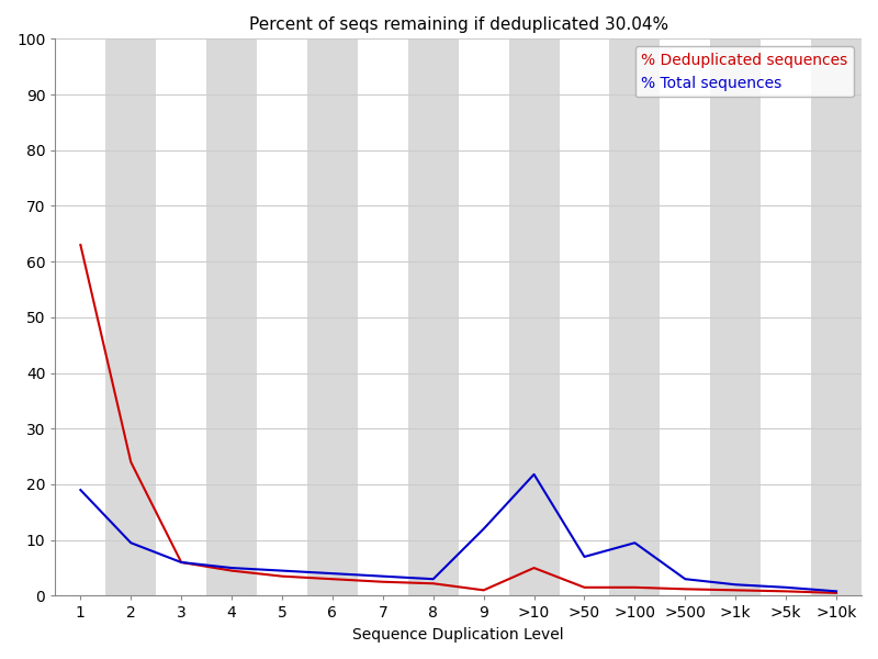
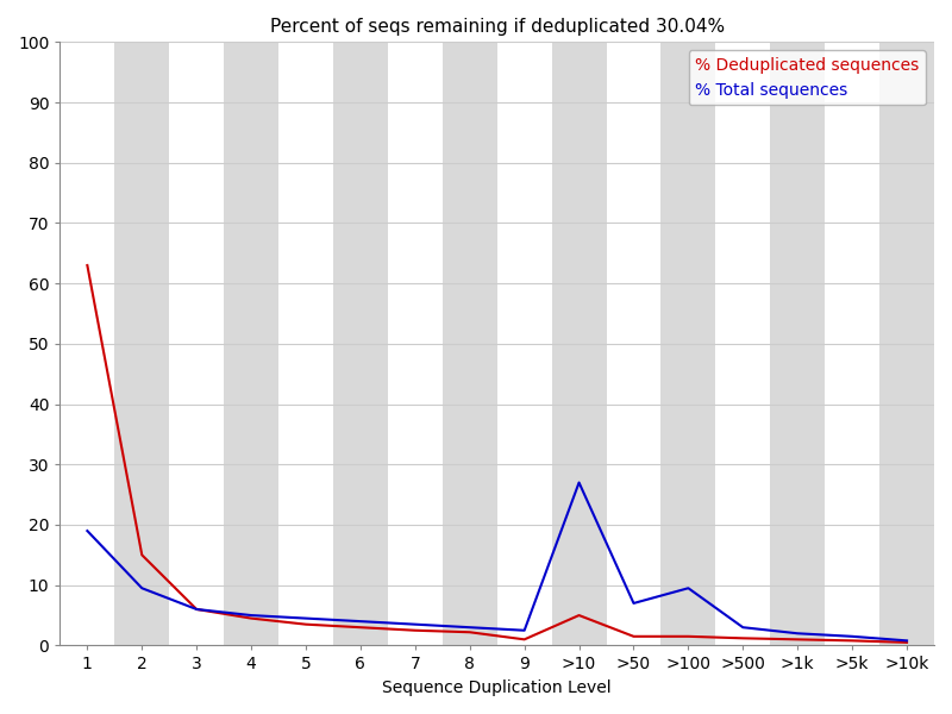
% Deduplicated sequences/2: 24.0 -> 15.0
% Total sequences/9: 12.0 -> 2.5
% Total sequences/>10: 21.8 -> 27.0
